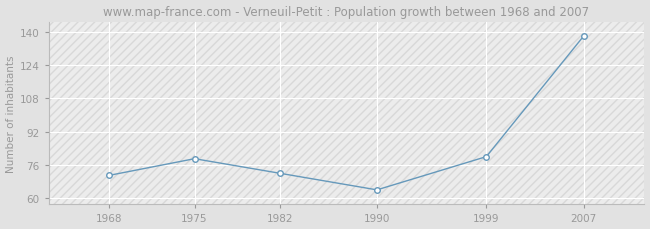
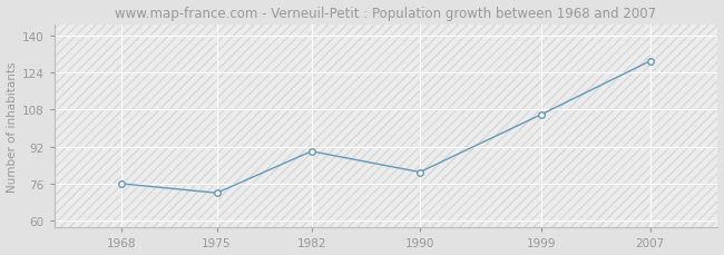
1968: 71 -> 76
1975: 79 -> 72
1982: 72 -> 90
1990: 64 -> 81
1999: 80 -> 106
2007: 138 -> 129
